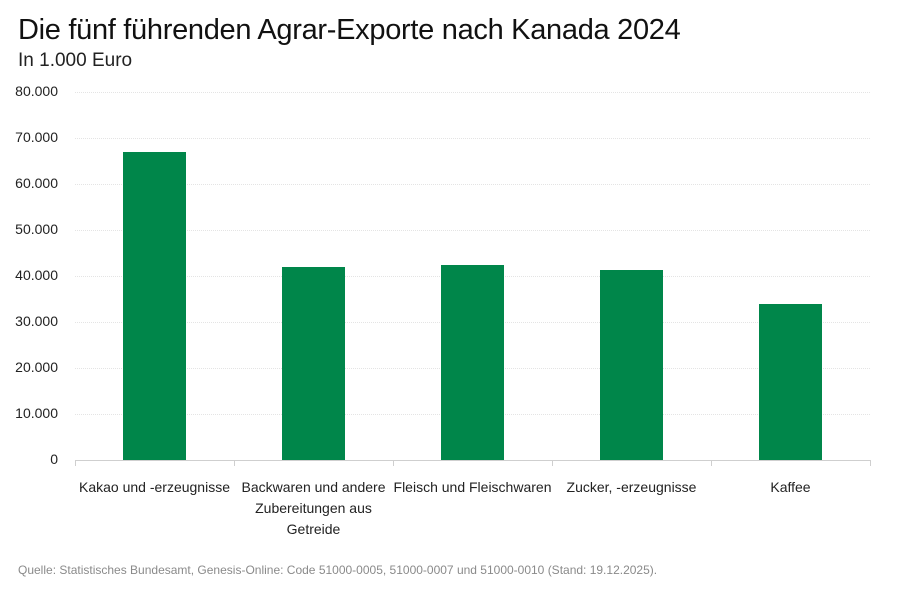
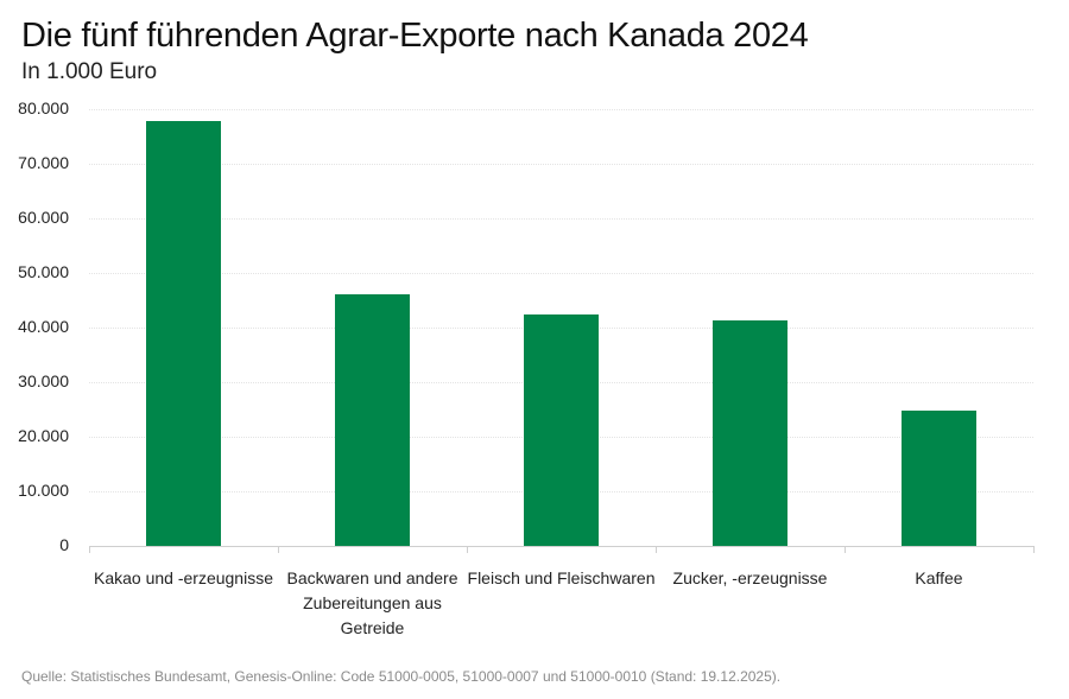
Kakao und -erzeugnisse: 67000 -> 78000
Backwaren und andere Zubereitungen aus Getreide: 42000 -> 46000
Kaffee: 34000 -> 25000
